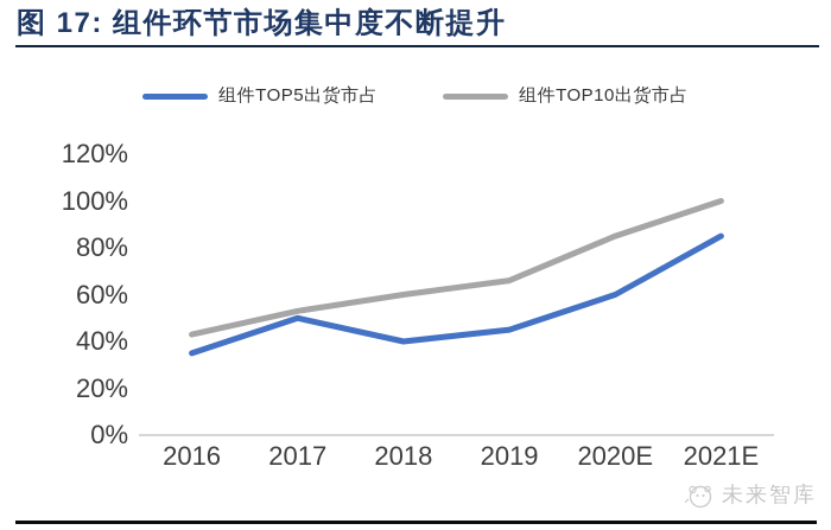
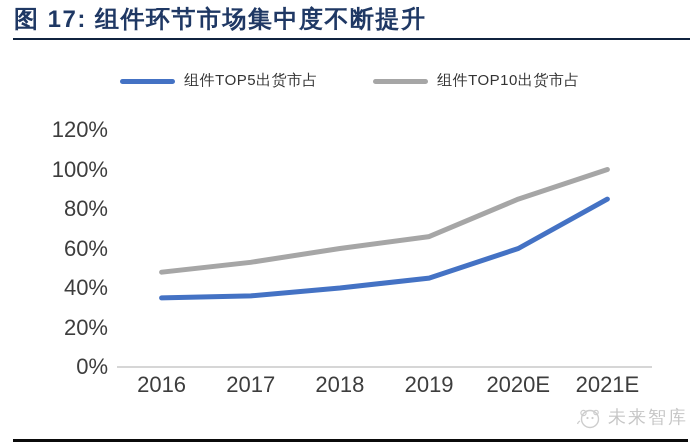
组件TOP10出货市占/2016: 43% -> 48%
组件TOP5出货市占/2017: 50% -> 36%
